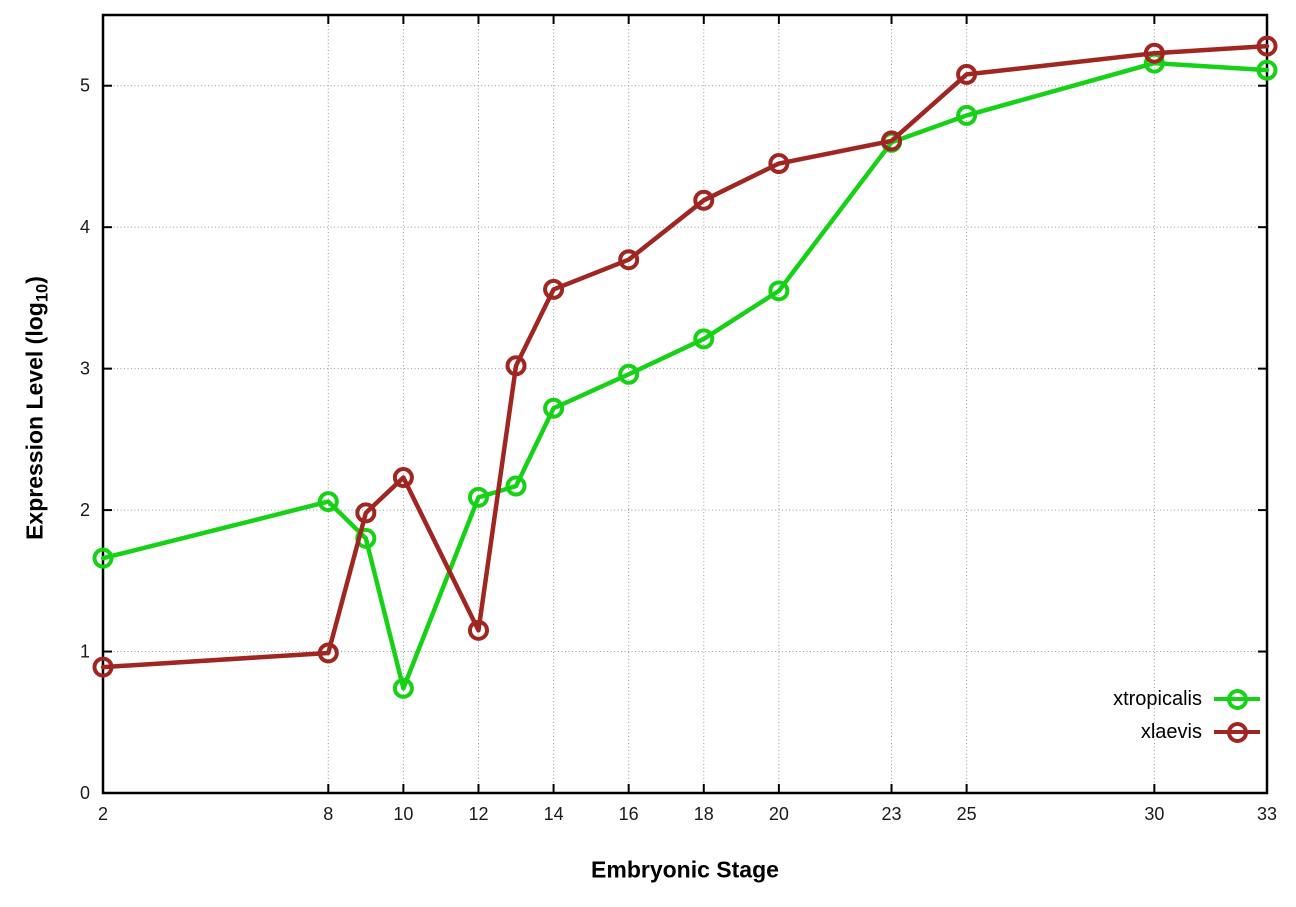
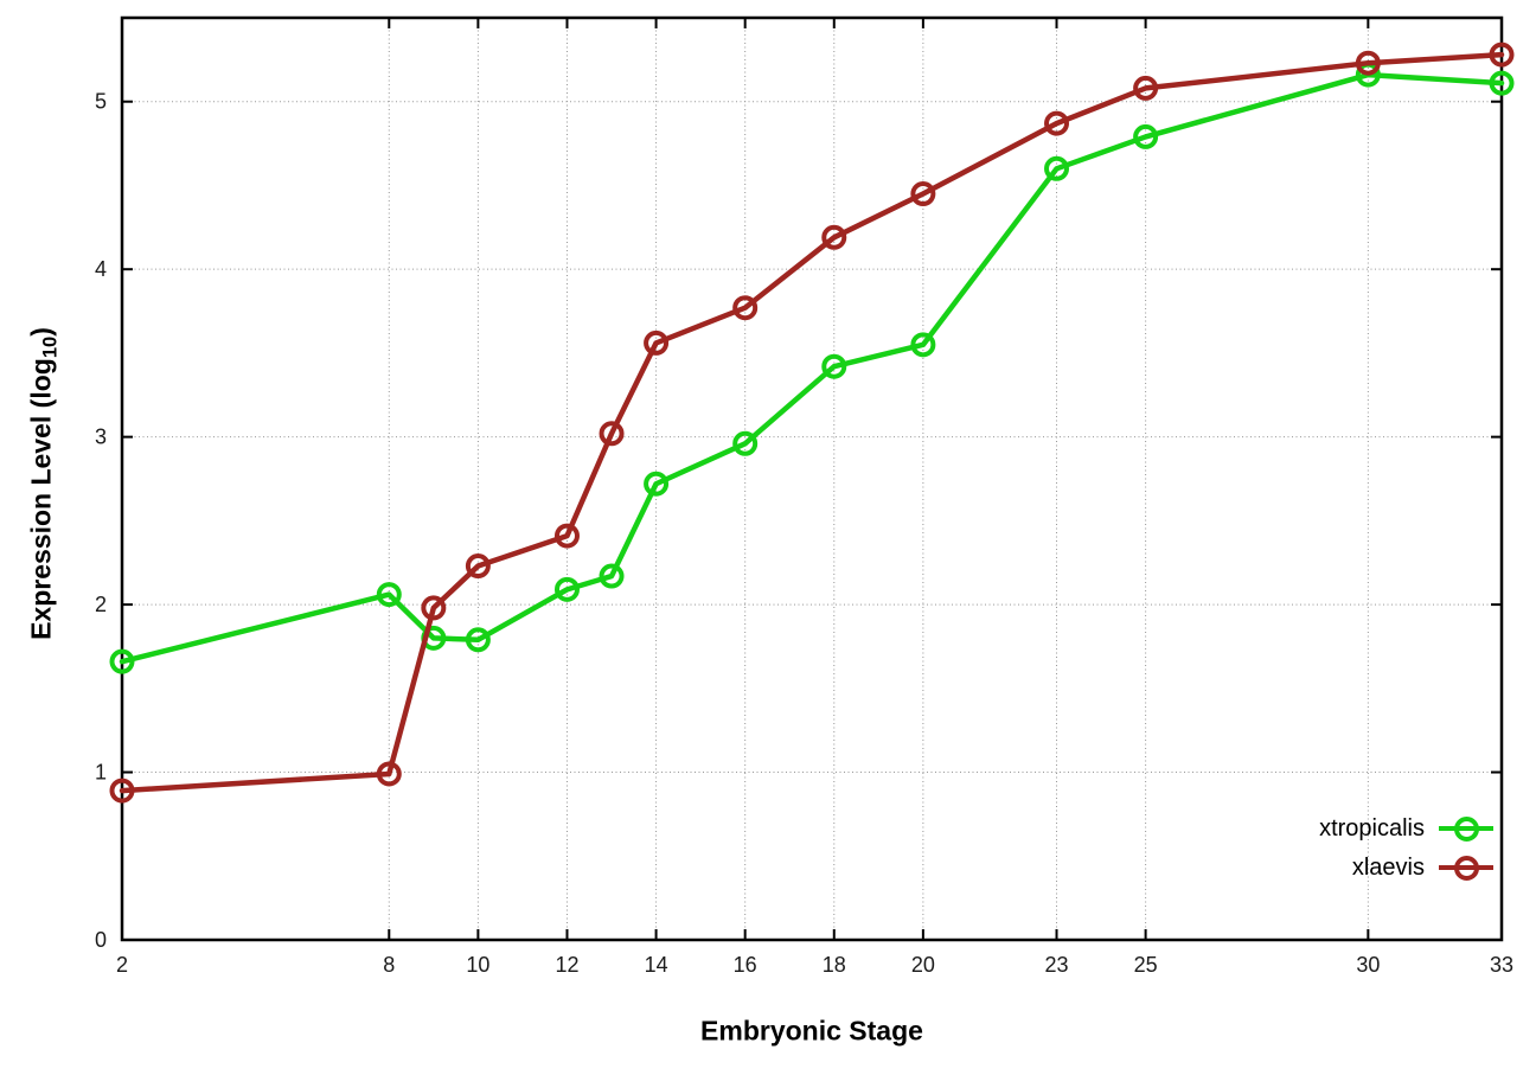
xtropicalis/10: 0.74 -> 1.79
xlaevis/12: 1.15 -> 2.41
xtropicalis/18: 3.21 -> 3.42
xlaevis/23: 4.61 -> 4.87
